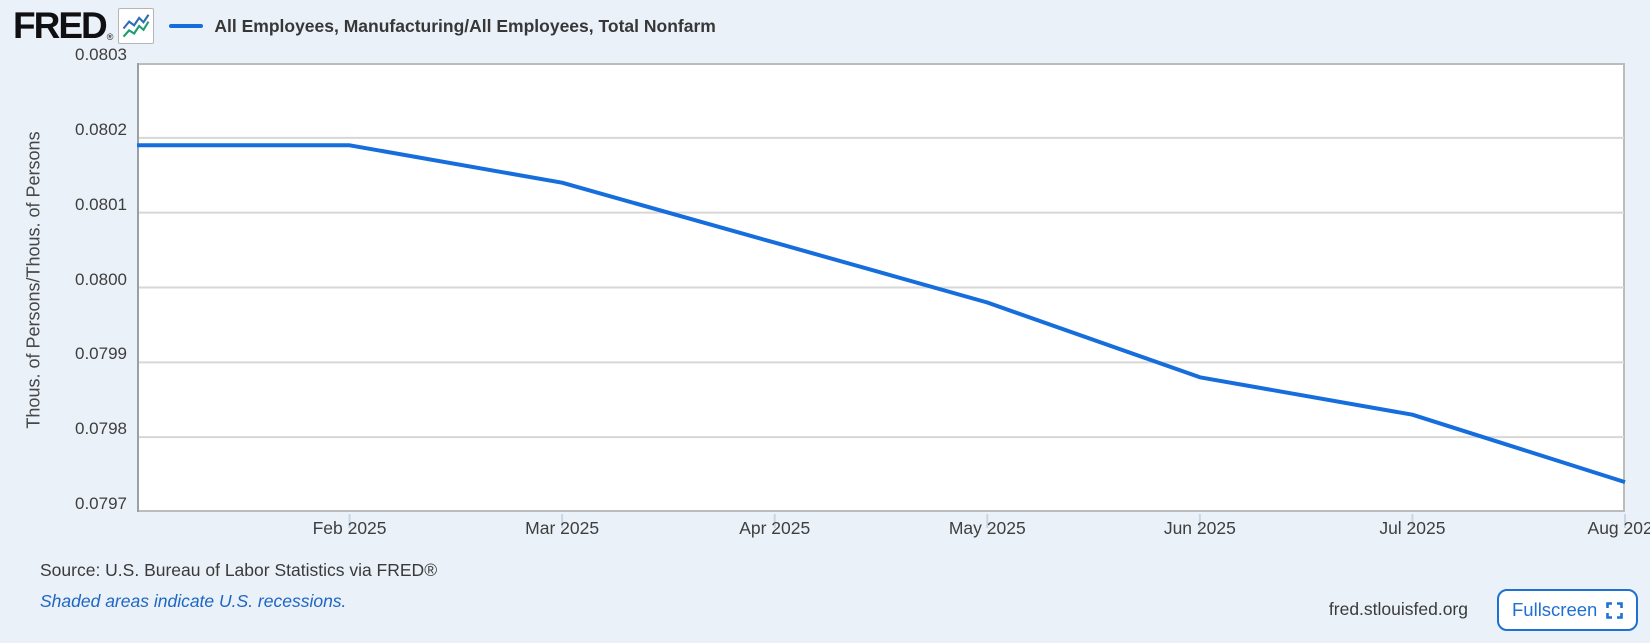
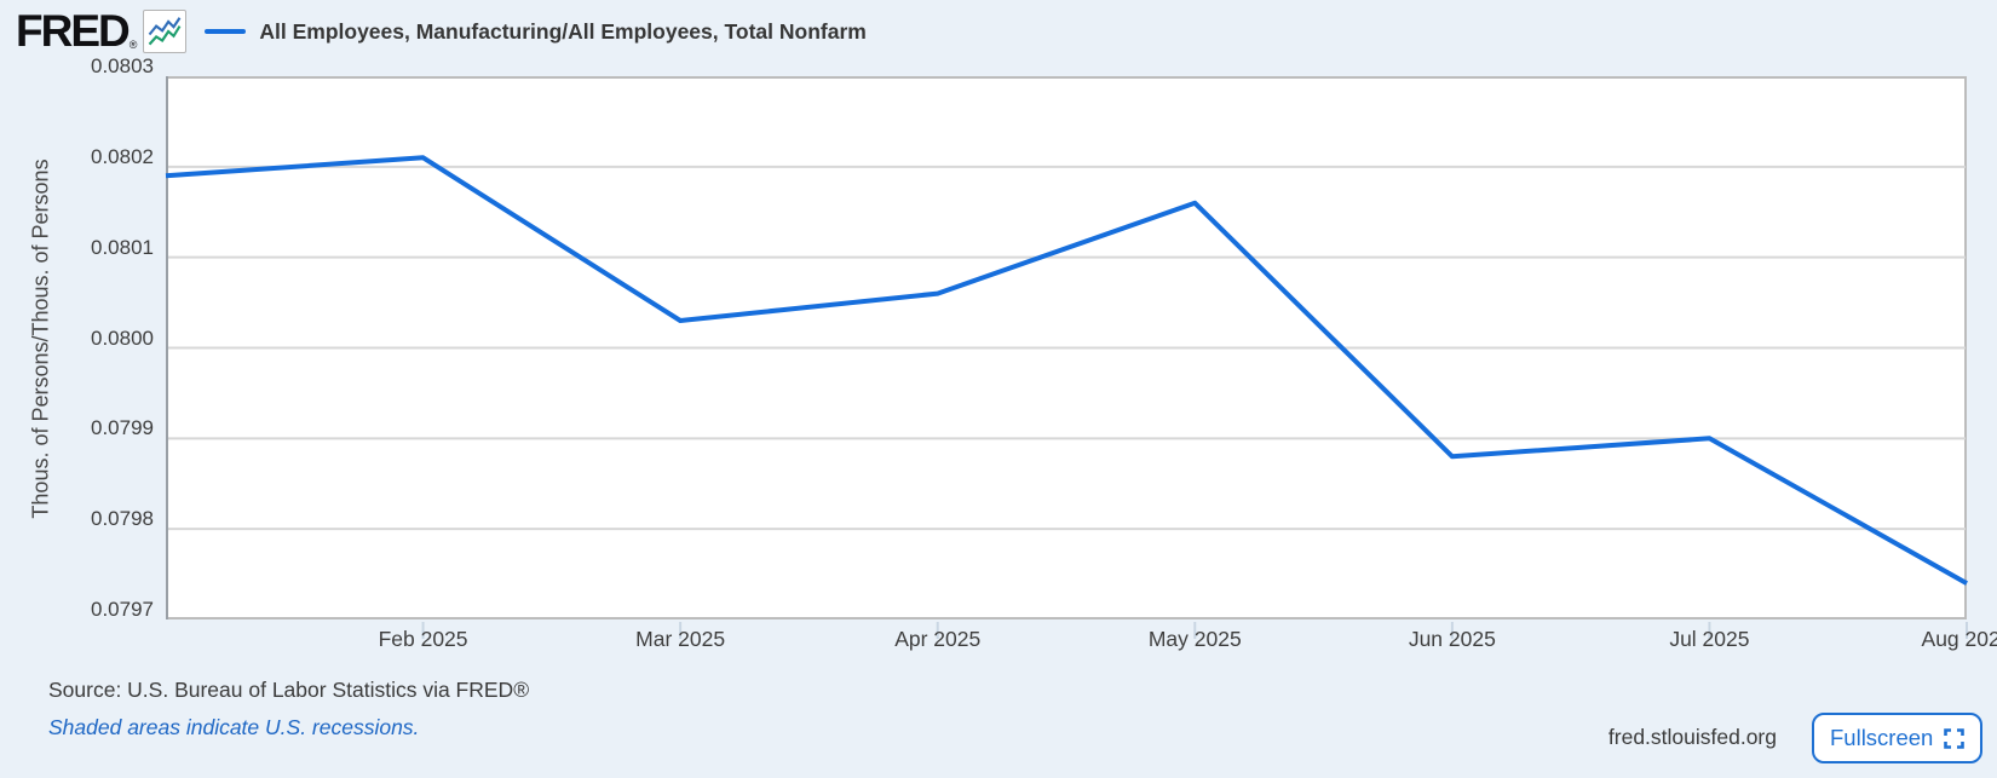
Feb 2025: 0.08019 -> 0.08021
Mar 2025: 0.08014 -> 0.08003
May 2025: 0.07998 -> 0.08016
Jul 2025: 0.07983 -> 0.07990
